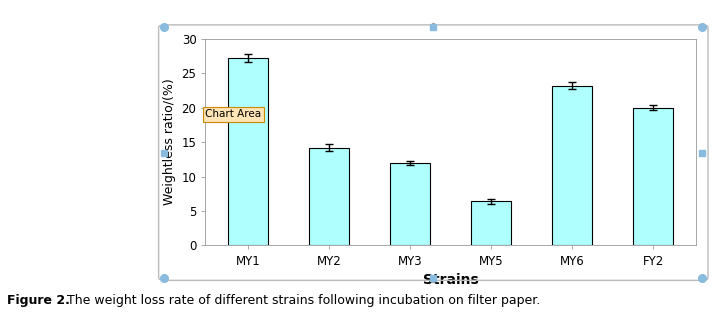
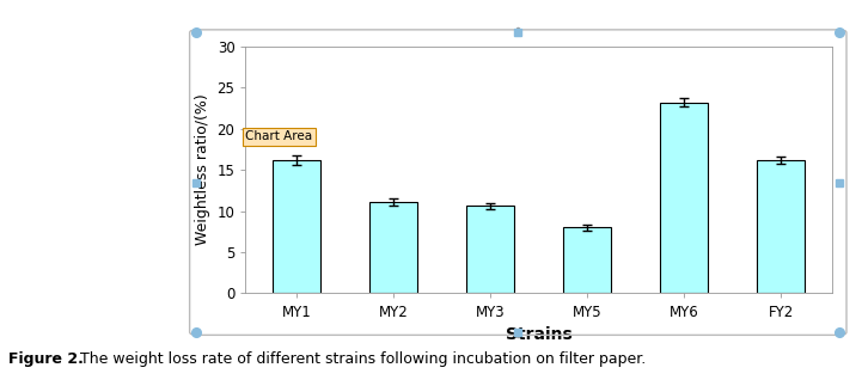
MY1: 27.2 -> 16.2
MY2: 14.2 -> 11.1
MY3: 12.0 -> 10.6
MY5: 6.4 -> 8.0
FY2: 20.0 -> 16.2
